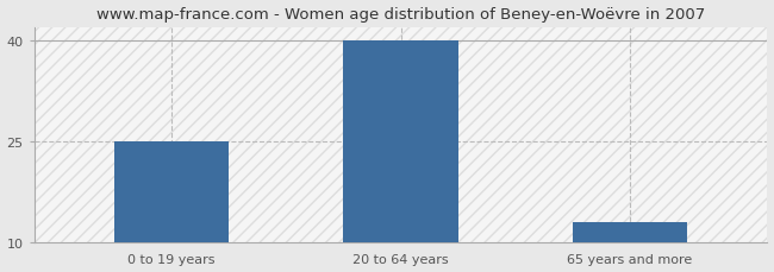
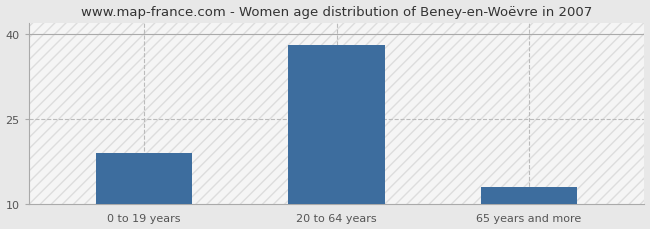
0 to 19 years: 25 -> 19
20 to 64 years: 40 -> 38
